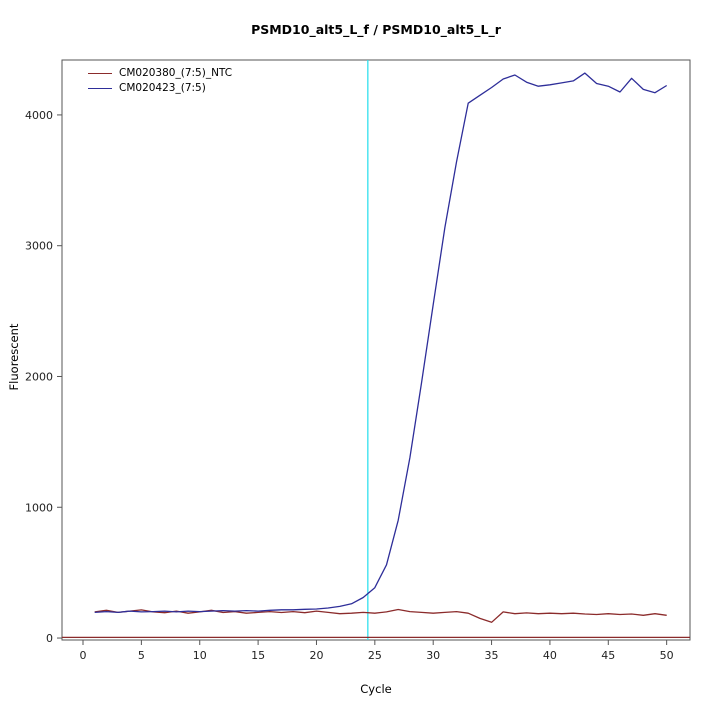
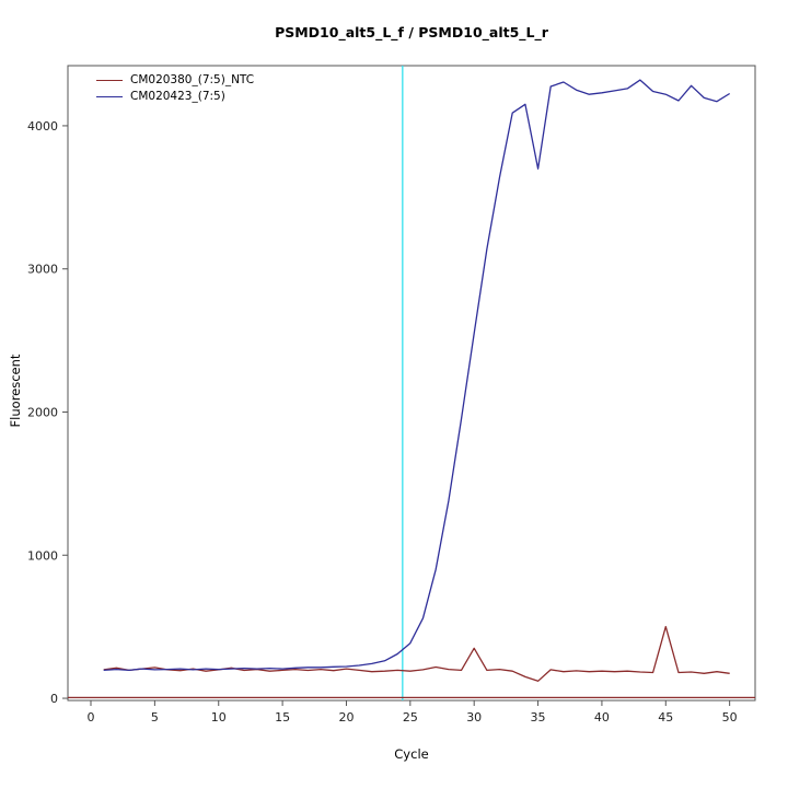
CM020380_(7:5)_NTC/30: 190 -> 350
CM020423_(7:5)/35: 4210 -> 3700
CM020380_(7:5)_NTC/45: 190 -> 500
